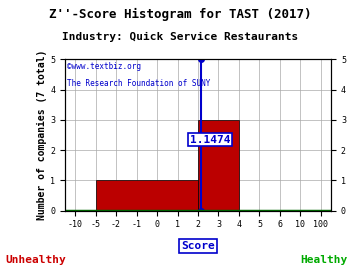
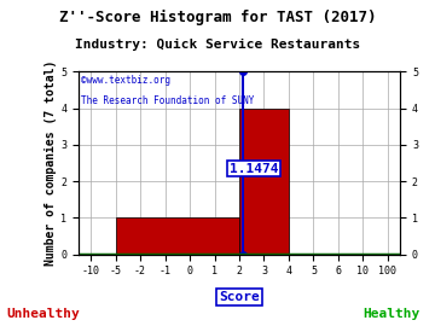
3: 3 -> 4
